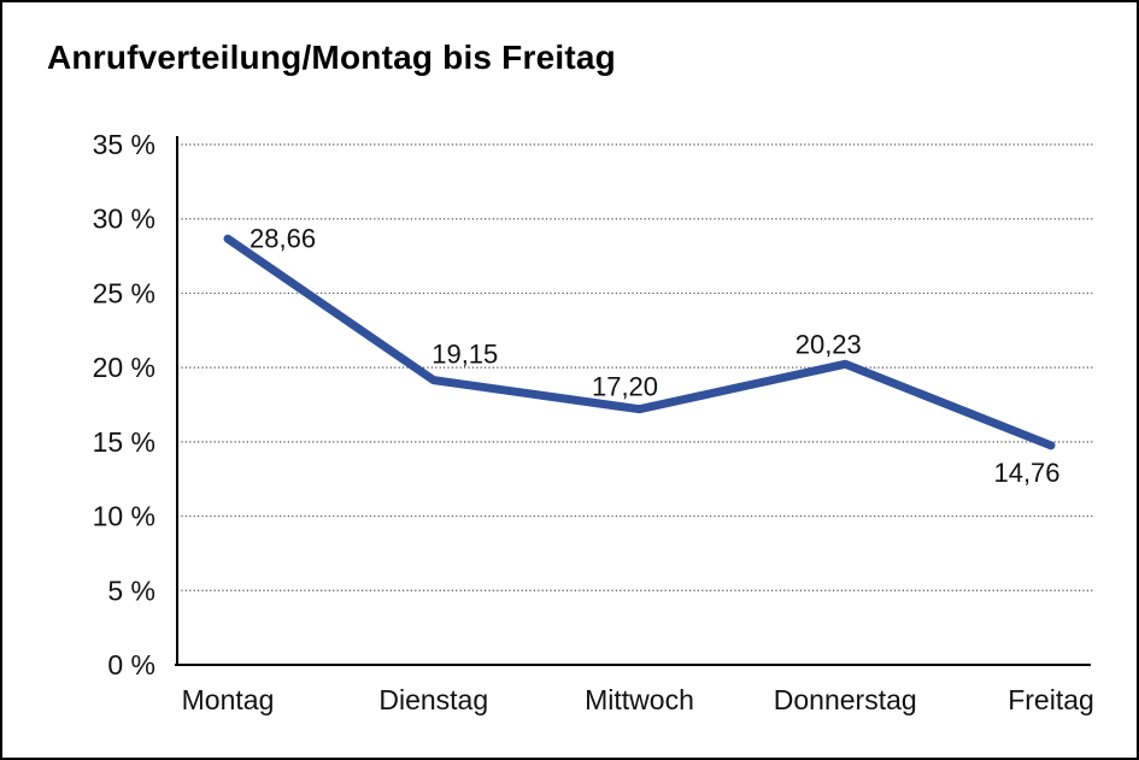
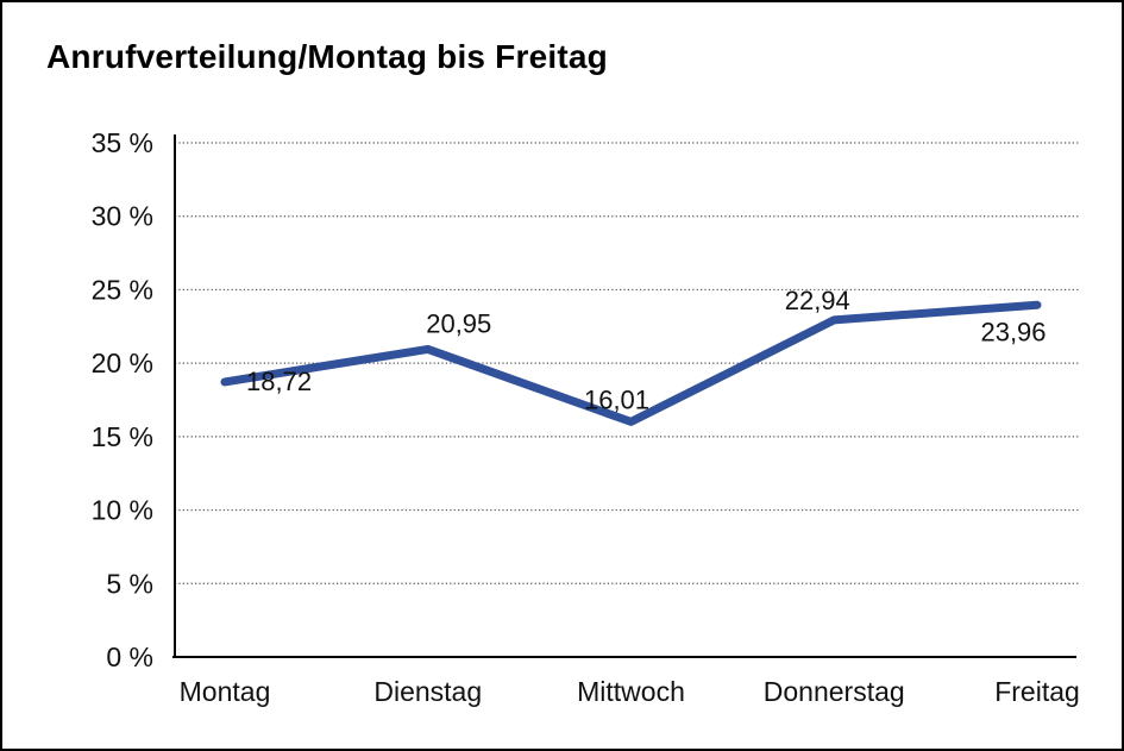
Montag: 28,66 -> 18,72
Dienstag: 19,15 -> 20,95
Mittwoch: 17,20 -> 16,01
Donnerstag: 20,23 -> 22,94
Freitag: 14,76 -> 23,96
